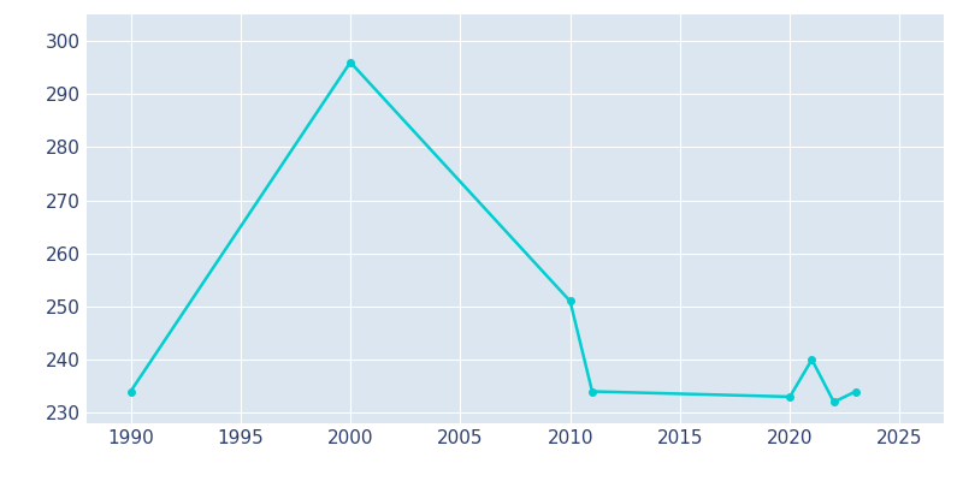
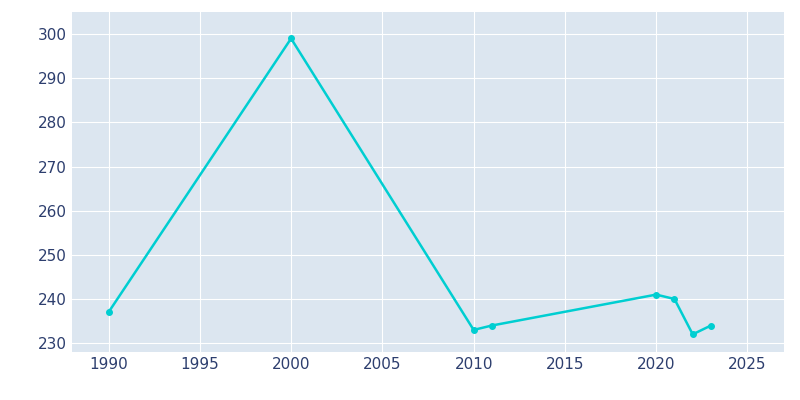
1990: 234 -> 237
2000: 296 -> 299
2010: 251 -> 233
2020: 233 -> 241
